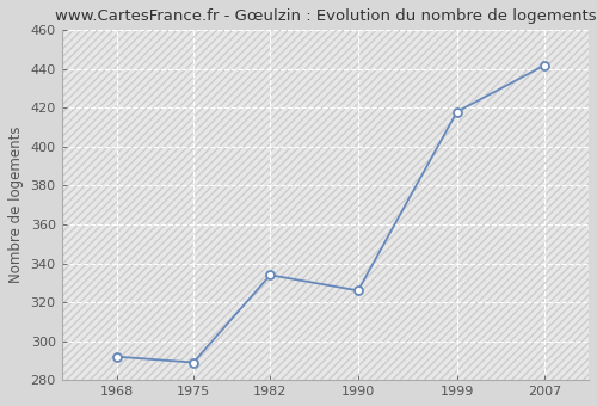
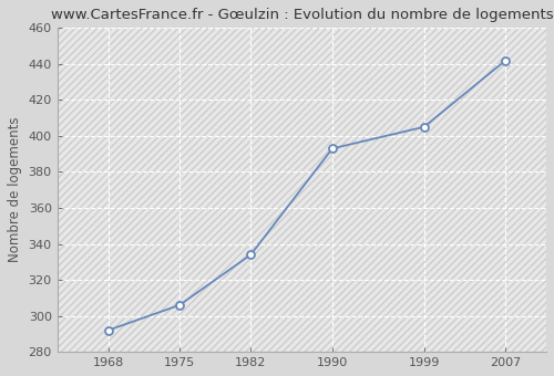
1975: 289 -> 306
1990: 326 -> 393
1999: 418 -> 405
